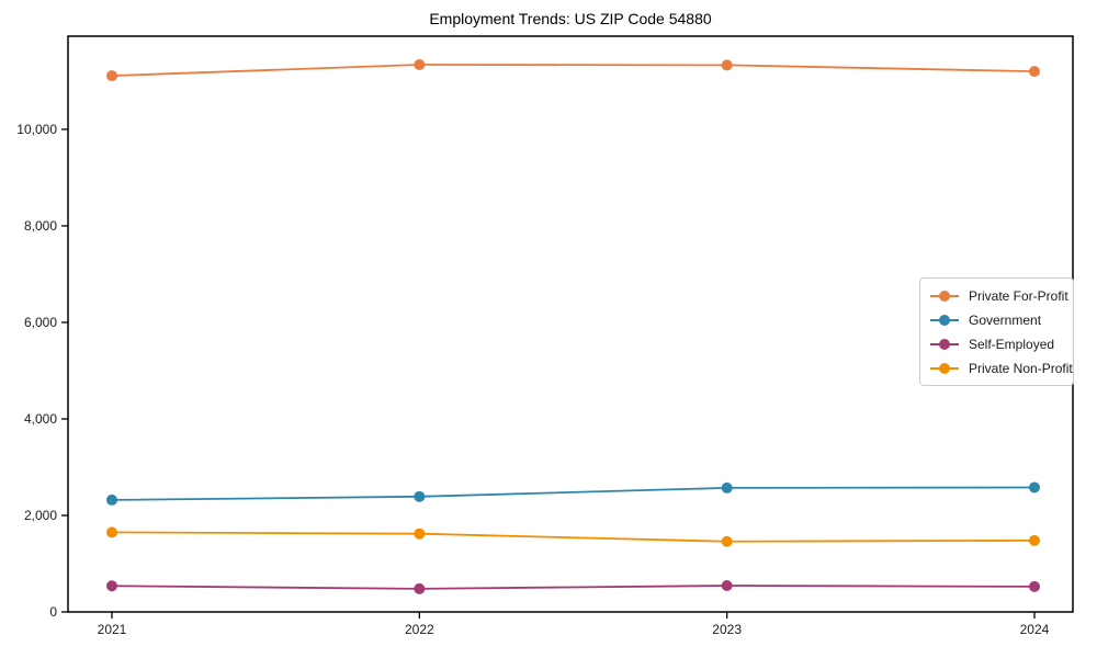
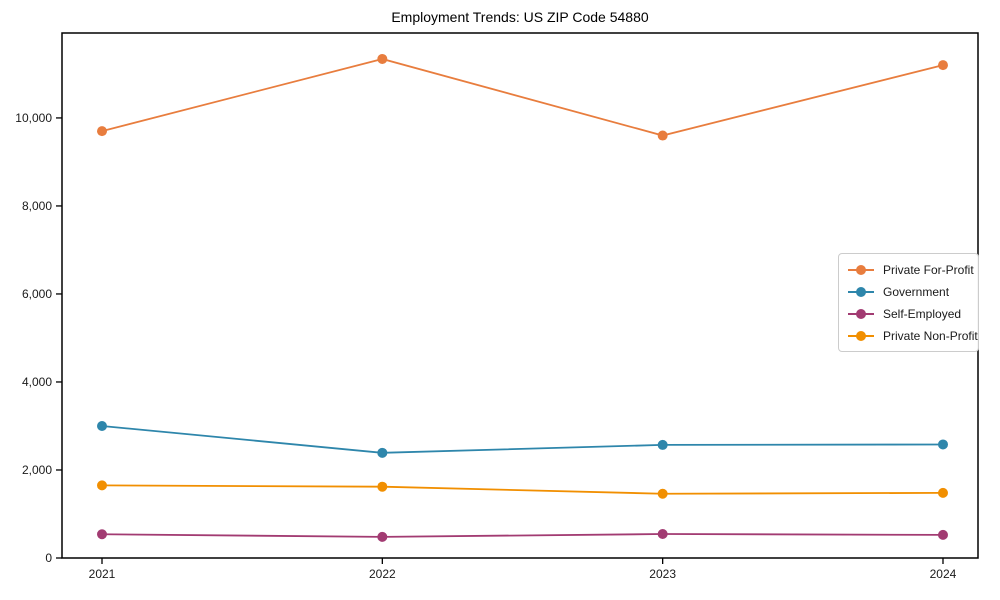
Private For-Profit/2021: 11100 -> 9700
Government/2021: 2300 -> 3000
Private For-Profit/2023: 11300 -> 9600
